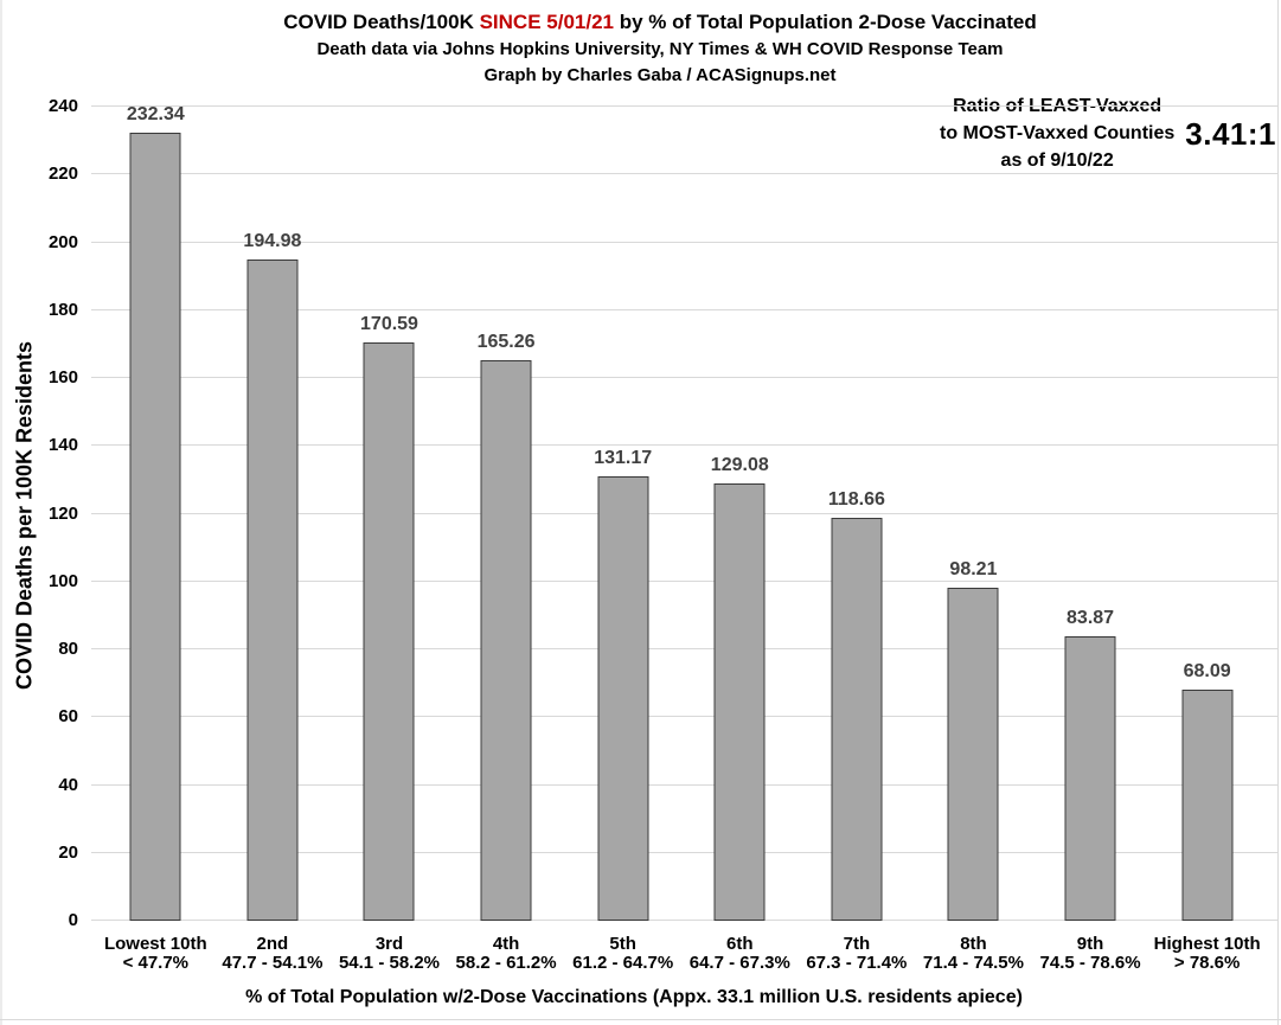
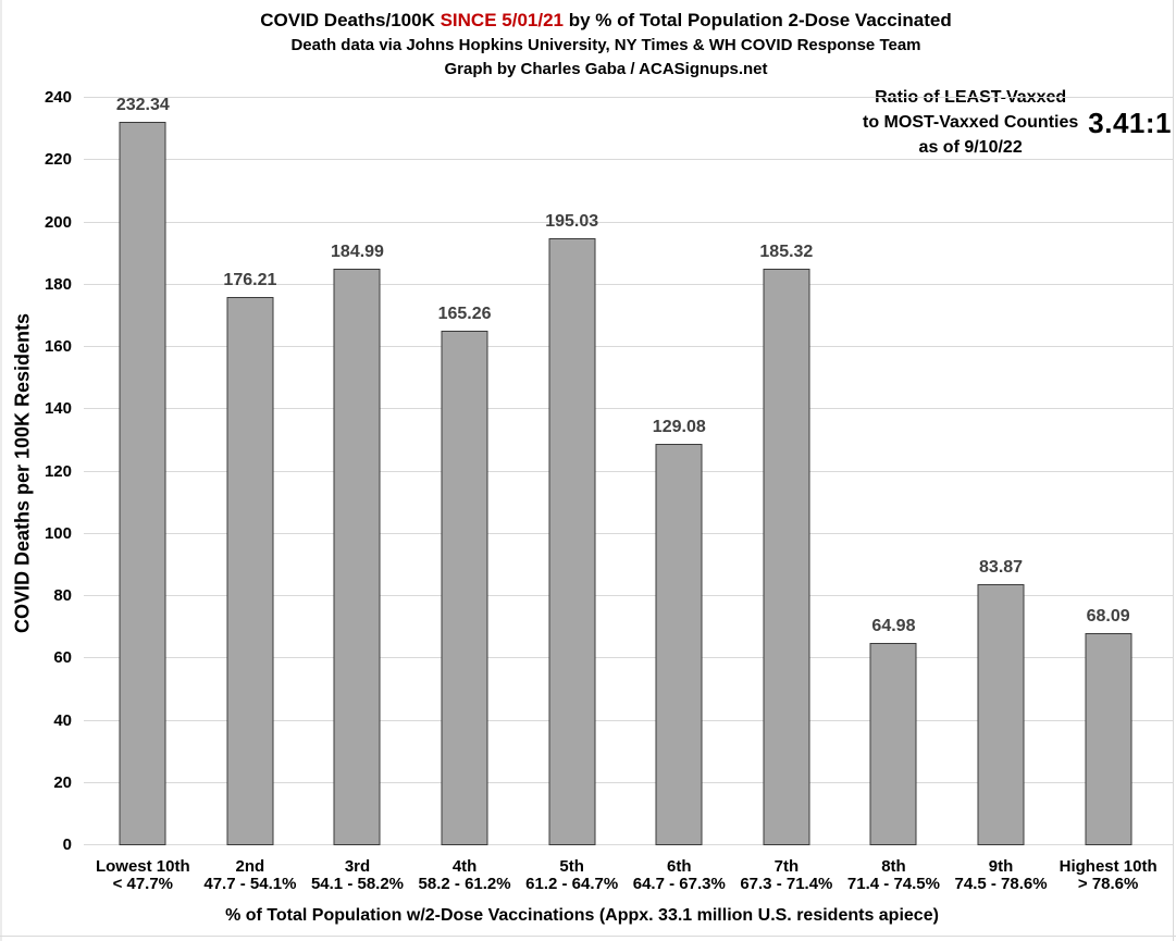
2nd: 194.98 -> 176.21
3rd: 170.59 -> 184.99
5th: 131.17 -> 195.03
7th: 118.66 -> 185.32
8th: 98.21 -> 64.98
